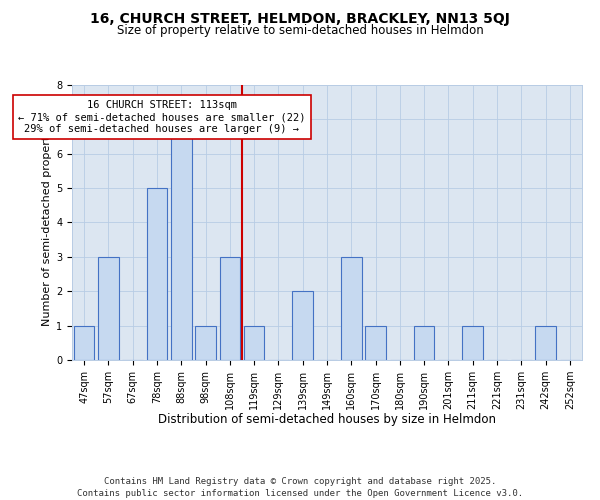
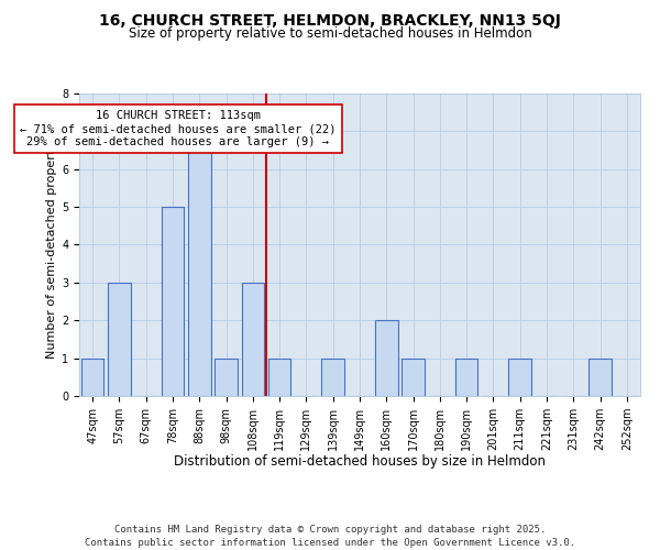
139sqm: 2 -> 1
160sqm: 3 -> 2
